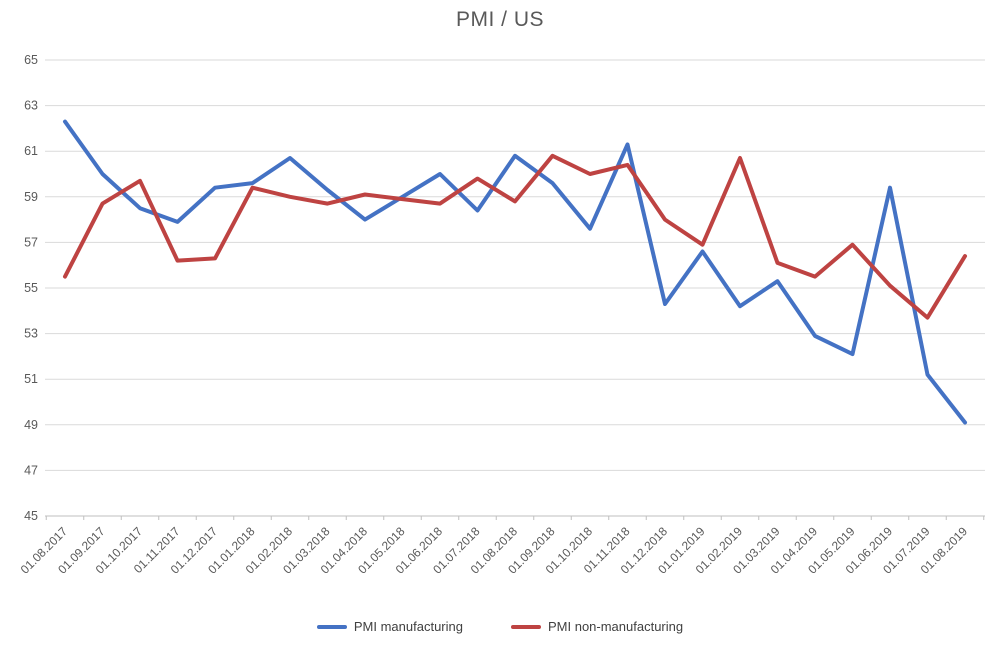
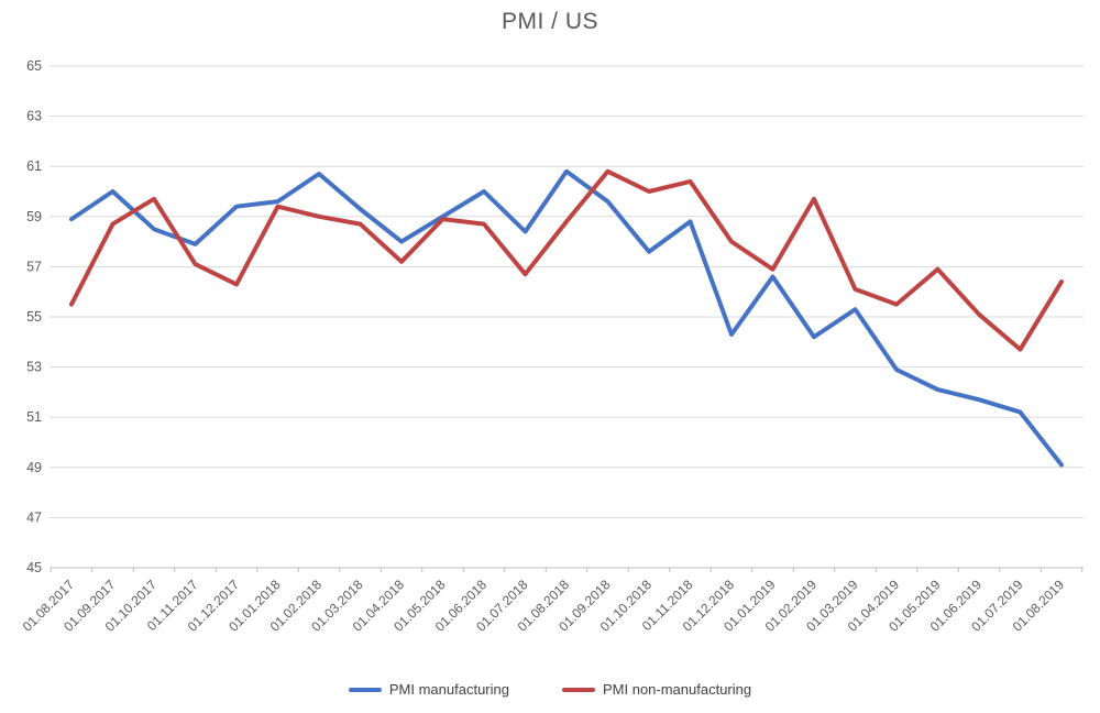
PMI manufacturing/01.08.2017: 62.3 -> 58.9
PMI non-manufacturing/01.11.2017: 56.2 -> 57.1
PMI non-manufacturing/01.04.2018: 59.1 -> 57.2
PMI non-manufacturing/01.07.2018: 59.8 -> 56.7
PMI manufacturing/01.11.2018: 61.3 -> 58.8
PMI non-manufacturing/01.02.2019: 60.7 -> 59.7
PMI manufacturing/01.06.2019: 59.4 -> 51.7
